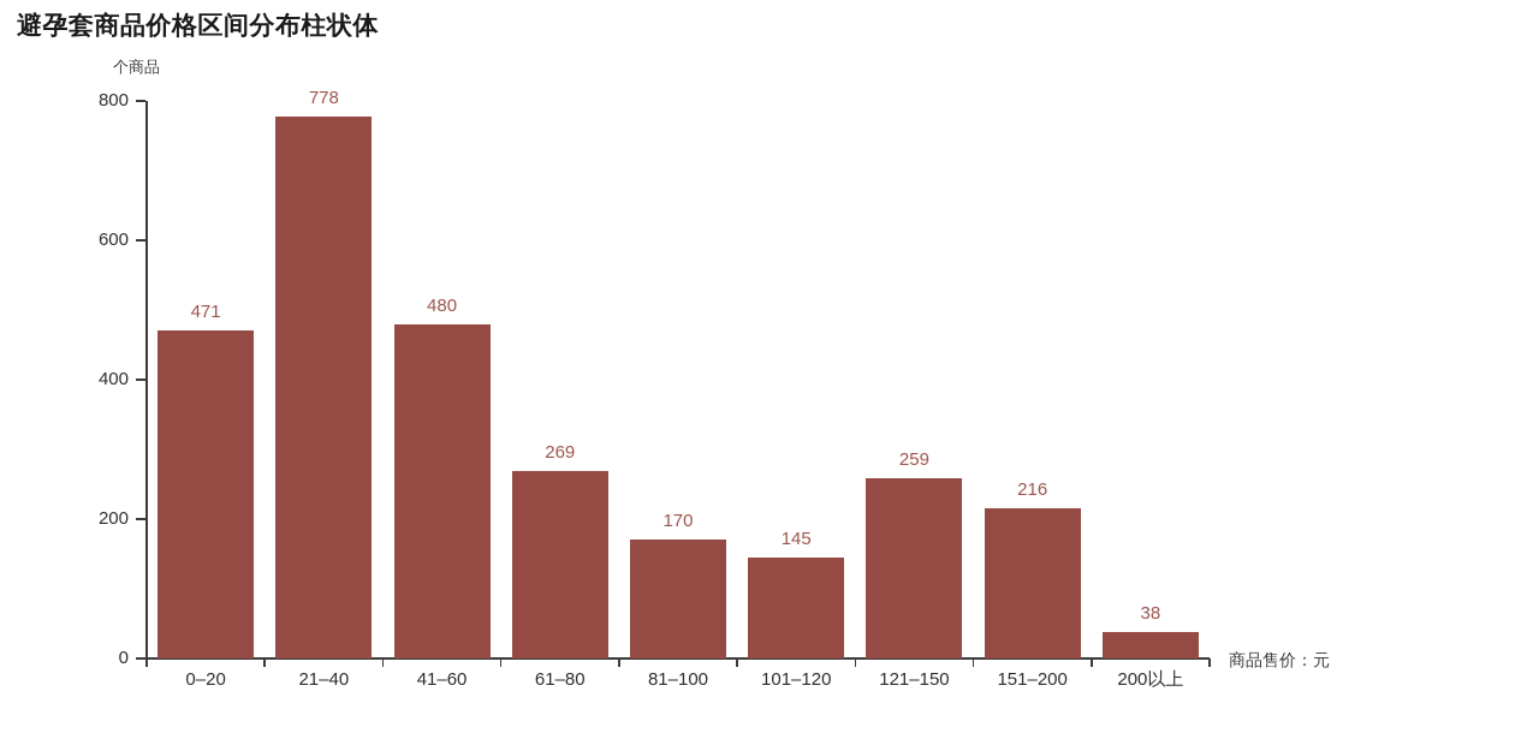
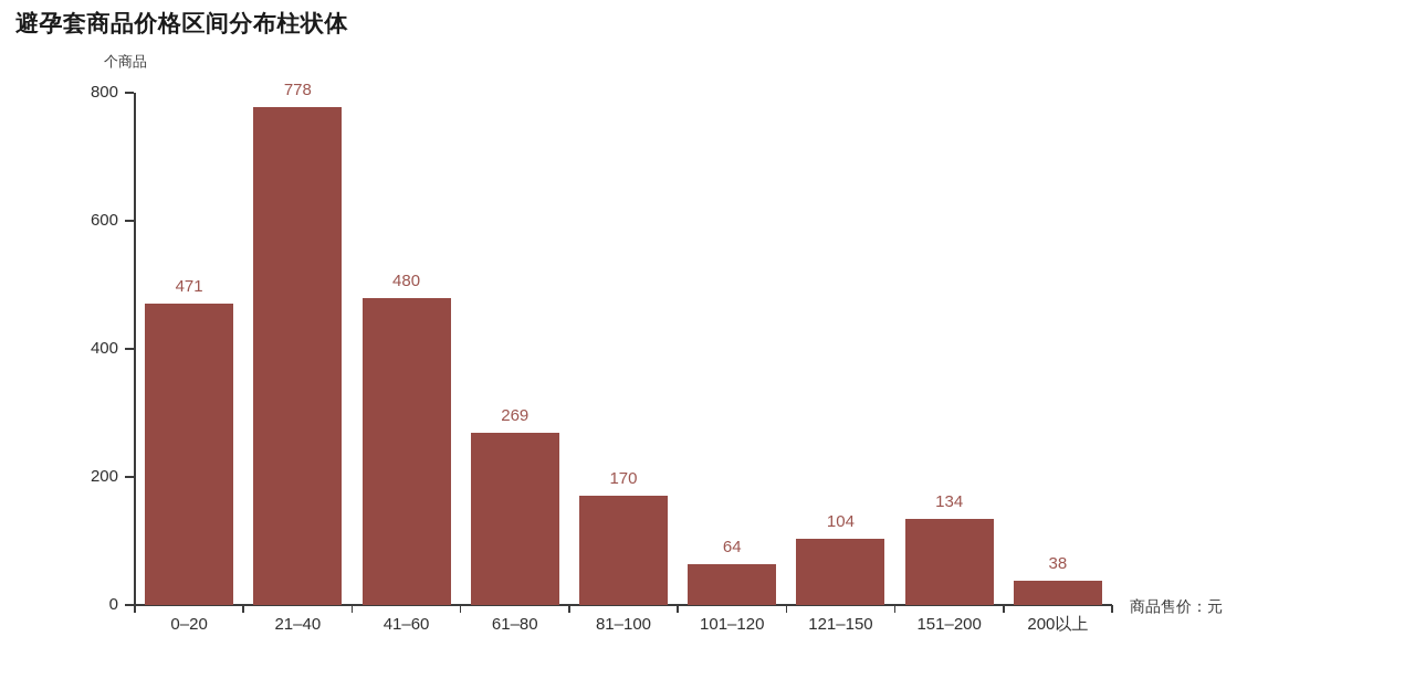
101–120: 145 -> 64
121–150: 259 -> 104
151–200: 216 -> 134
